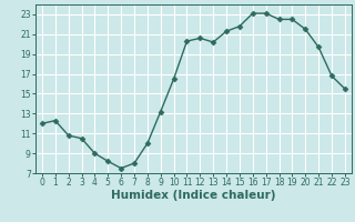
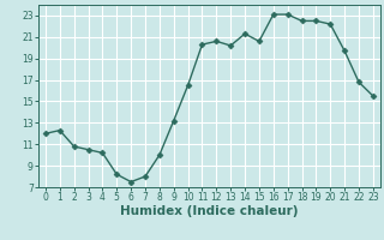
4: 9.0 -> 10.2
15: 21.8 -> 20.6
20: 21.5 -> 22.2
